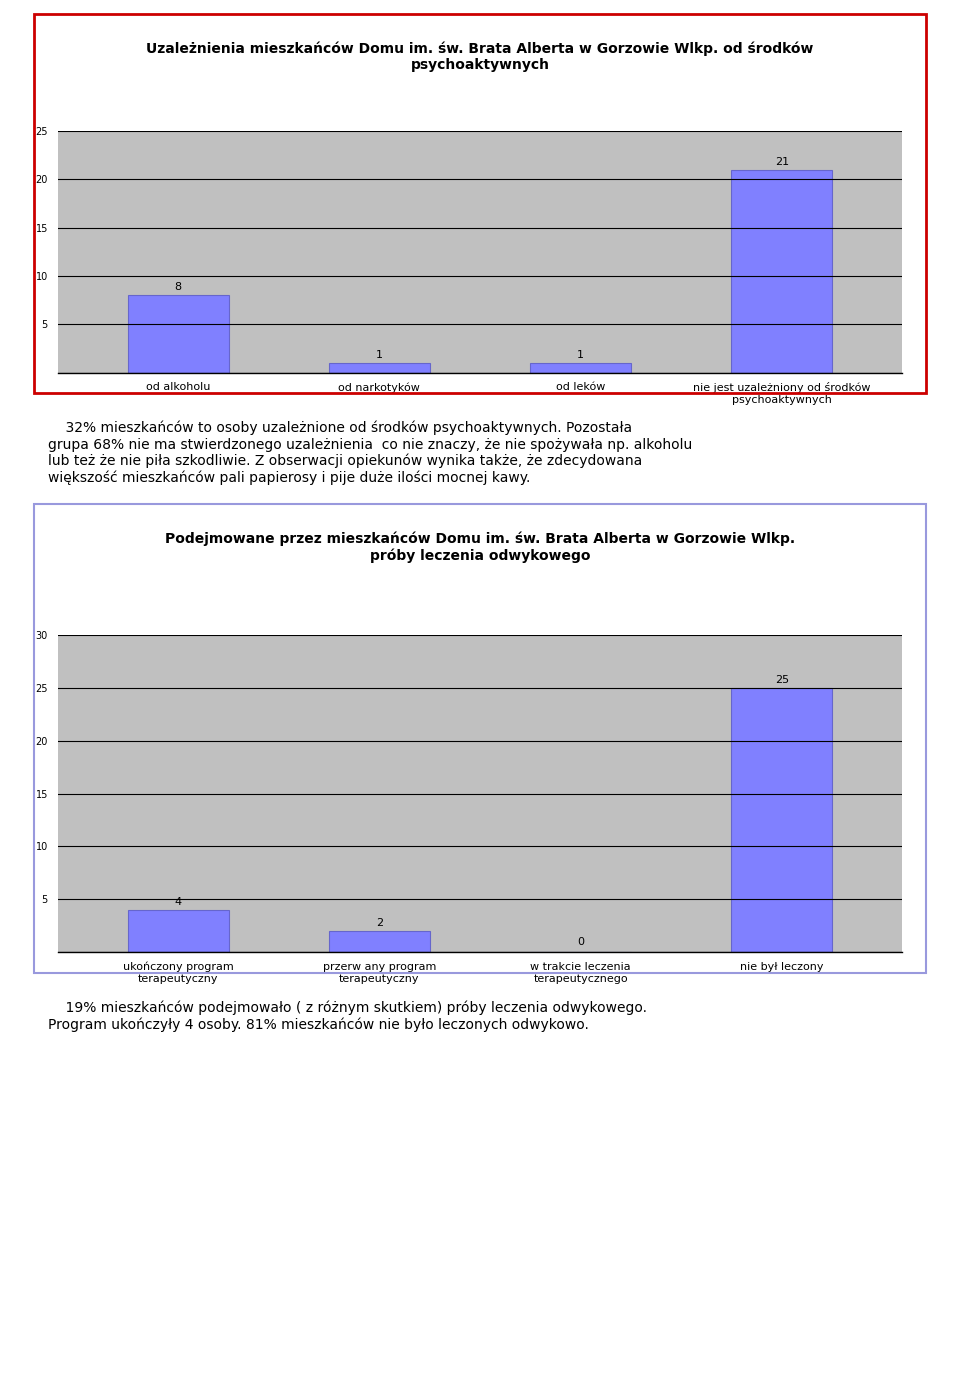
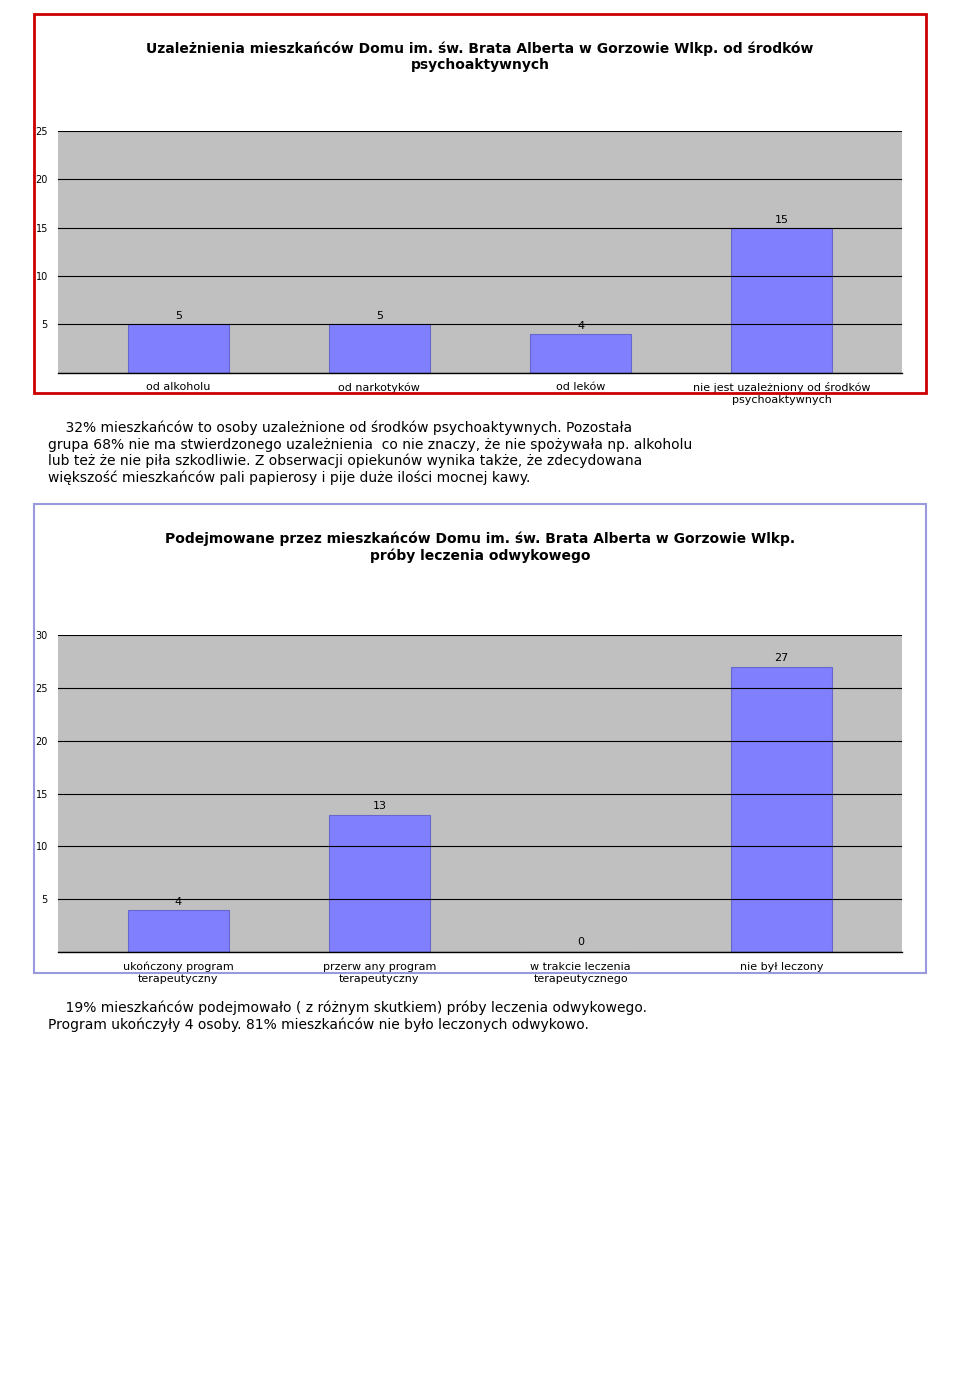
od alkoholu: 8 -> 5
od narkotyków: 1 -> 5
od leków: 1 -> 4
nie jest uzależniony od środków psychoaktywnych: 21 -> 15
przerw any program terapeutyczny: 2 -> 13
nie był leczony: 25 -> 27
